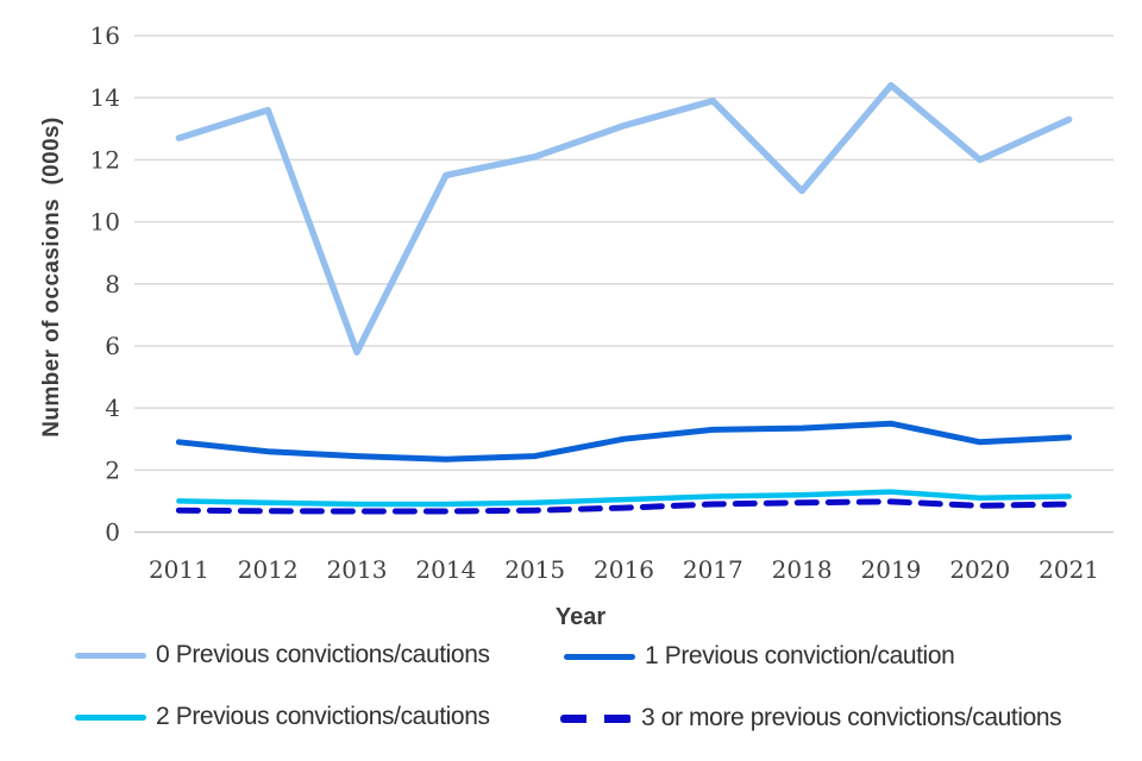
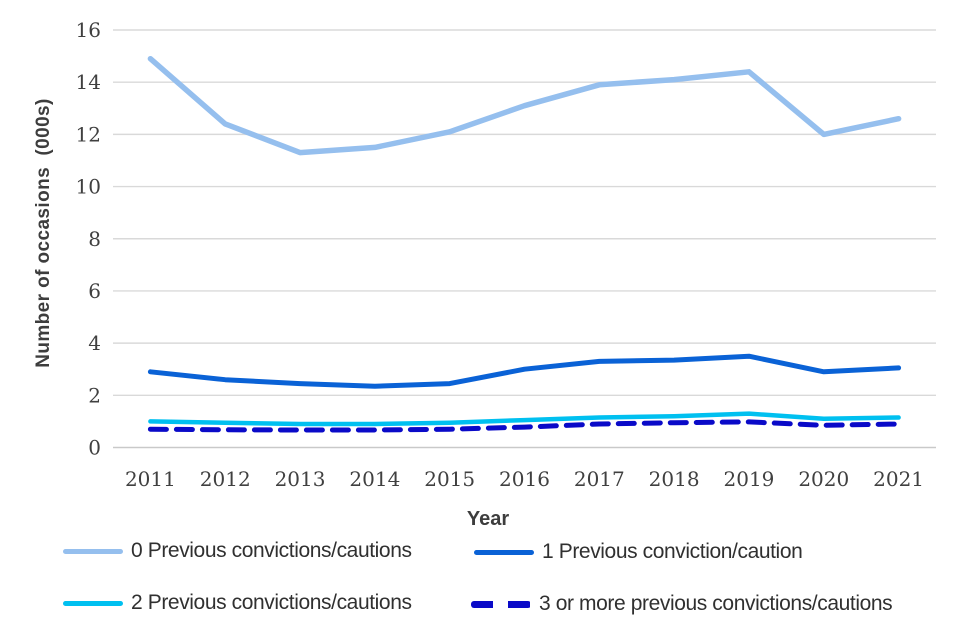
0 Previous convictions/cautions/2011: 12.7 -> 14.9
0 Previous convictions/cautions/2012: 13.6 -> 12.4
0 Previous convictions/cautions/2013: 5.8 -> 11.3
0 Previous convictions/cautions/2018: 11.0 -> 14.1
0 Previous convictions/cautions/2021: 13.3 -> 12.6
